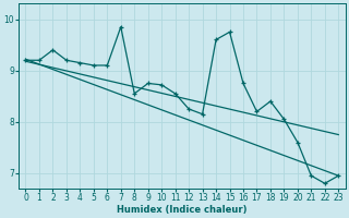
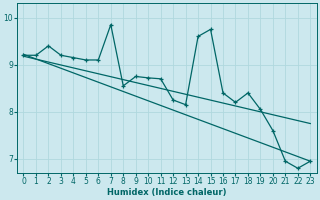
11: 8.55 -> 8.70
16: 8.75 -> 8.40
